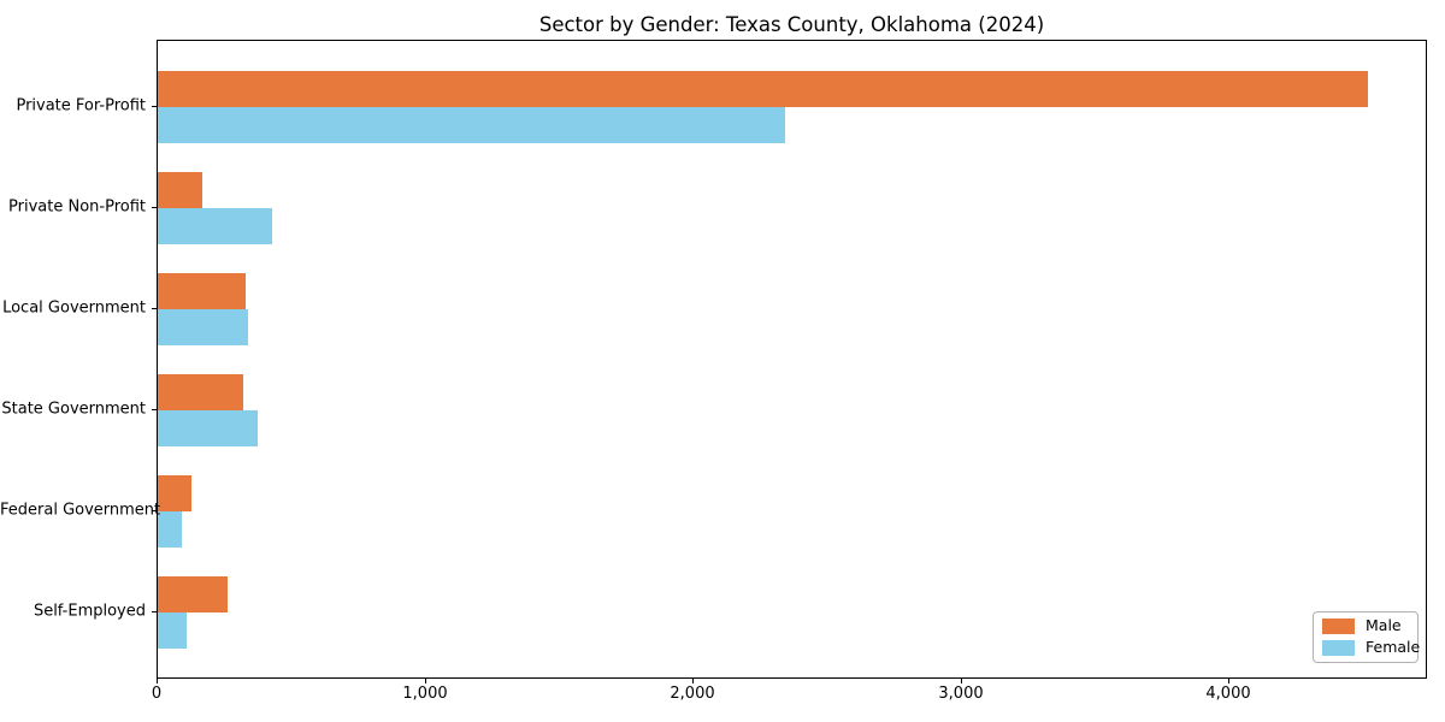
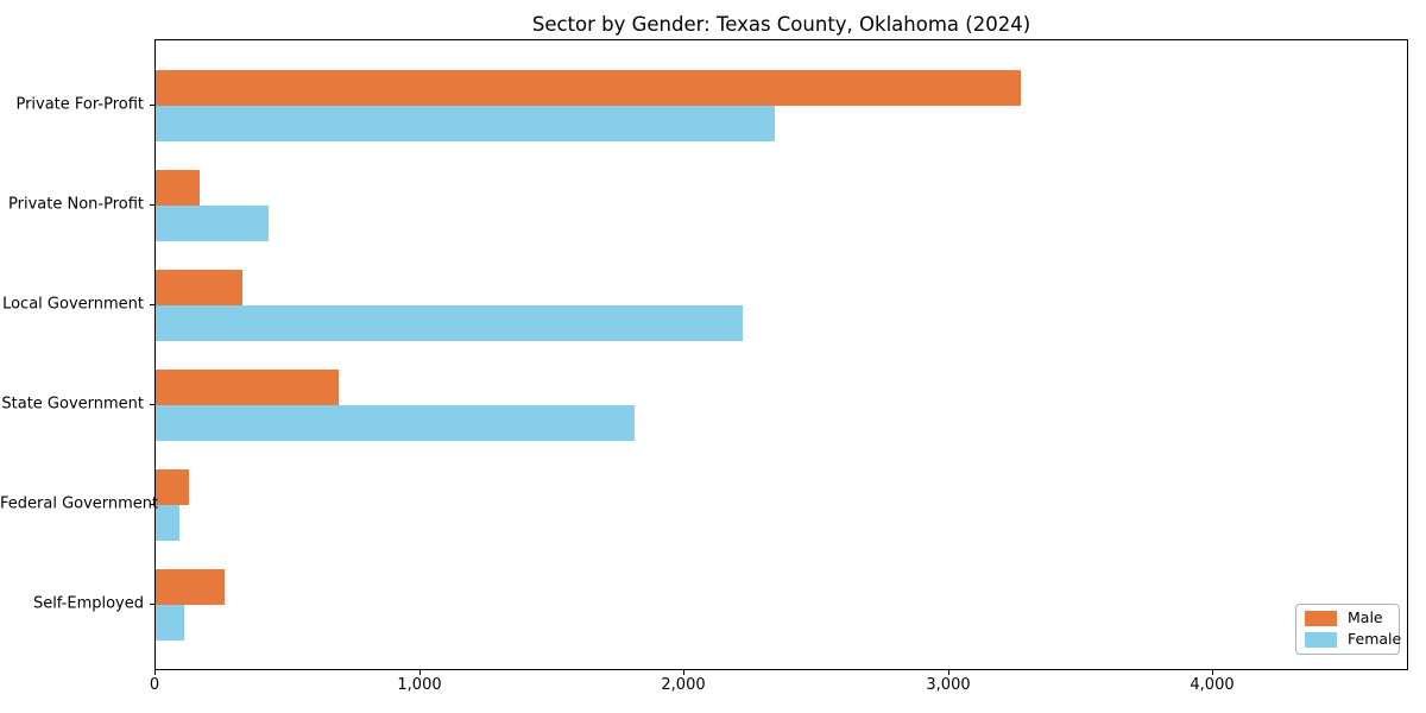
Male/Private For-Profit: 4520 -> 3270
Female/Local Government: 340 -> 2220
Male/State Government: 320 -> 690
Female/State Government: 370 -> 1810
